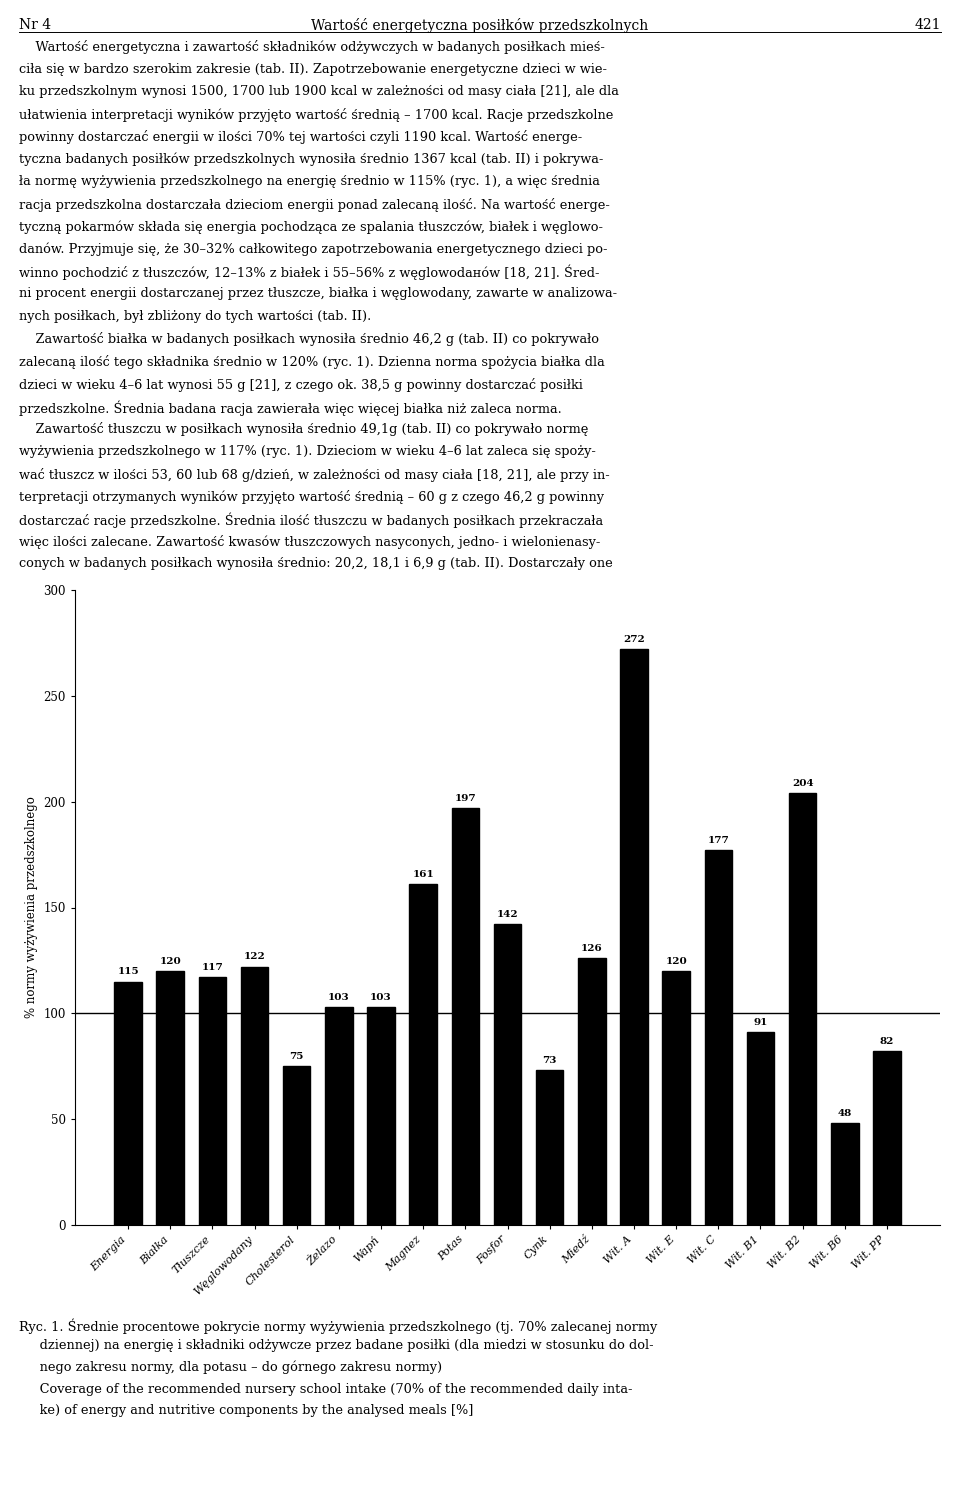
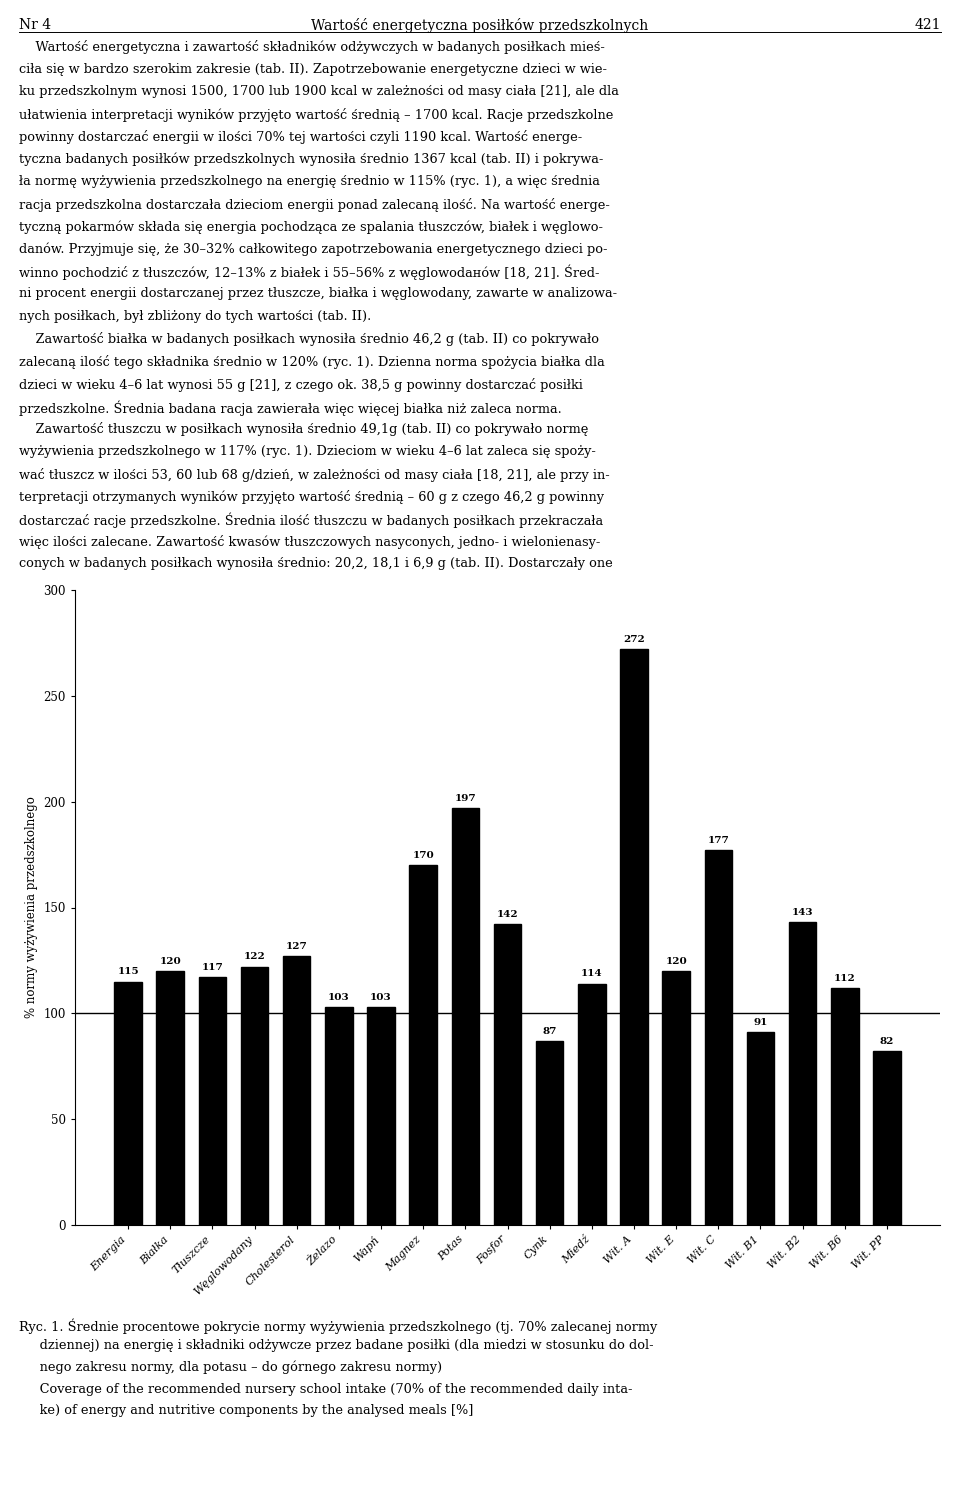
Cholesterol: 75 -> 127
Magnez: 161 -> 170
Cynk: 73 -> 87
Miedź: 126 -> 114
Wit. B2: 204 -> 143
Wit. B6: 48 -> 112
